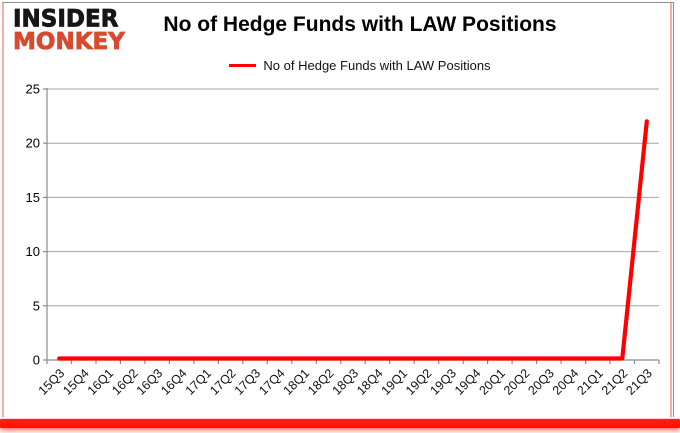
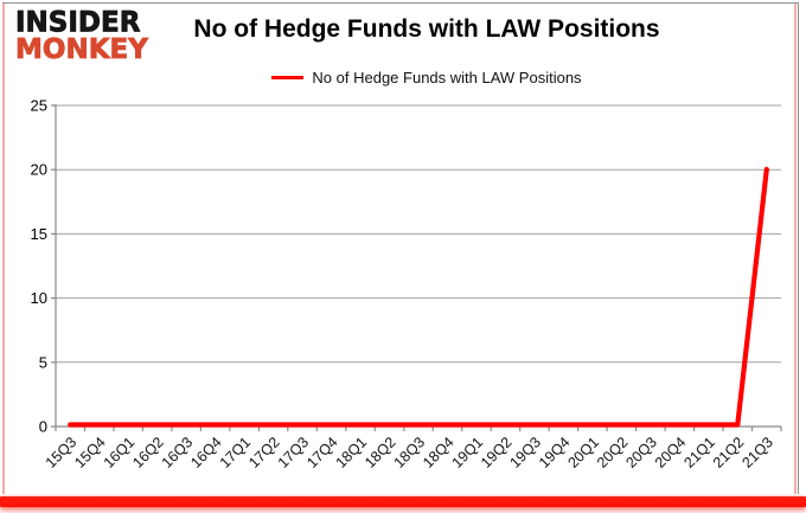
21Q3: 22 -> 20
